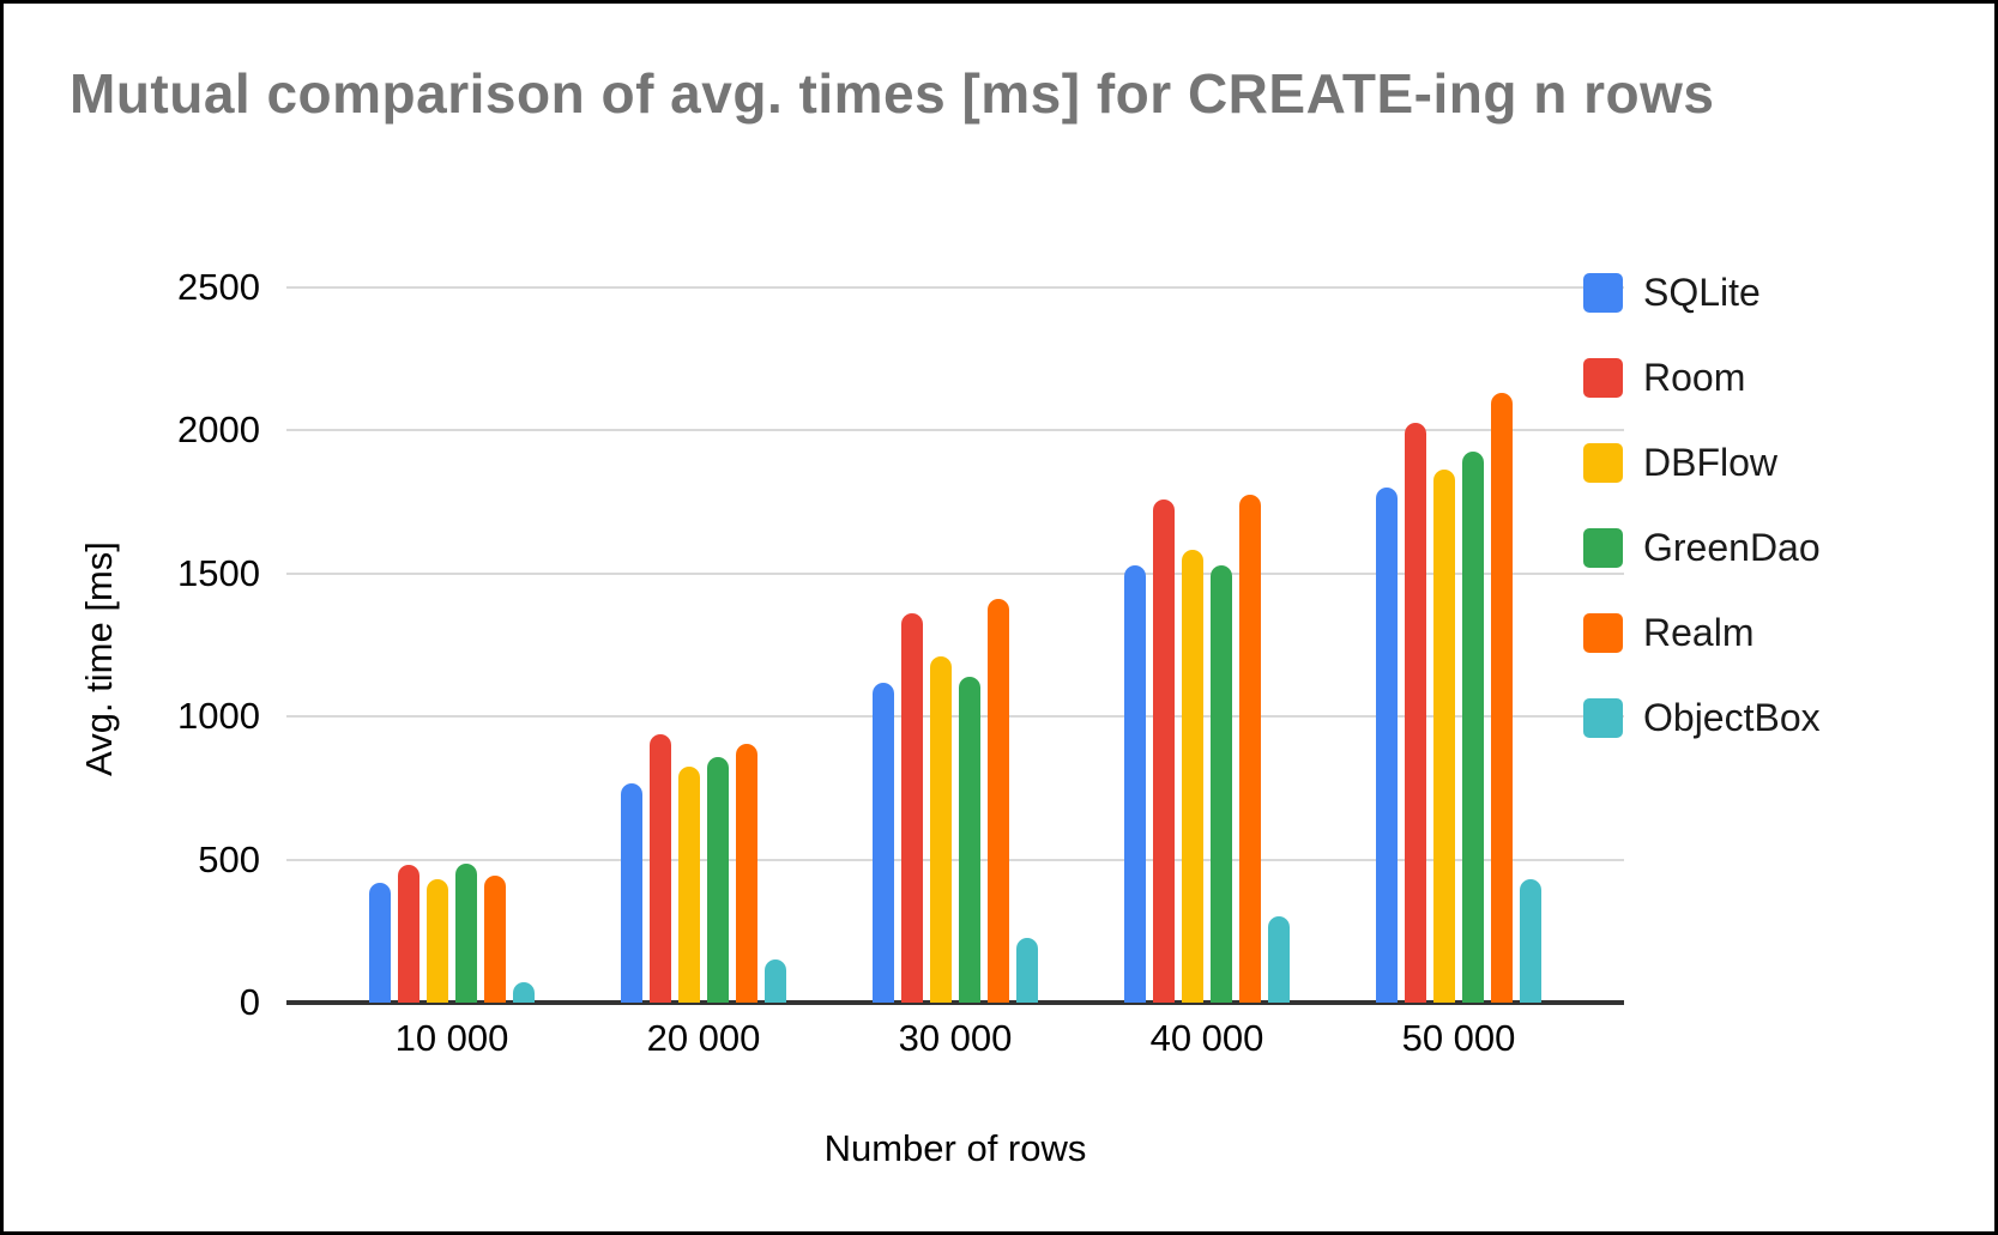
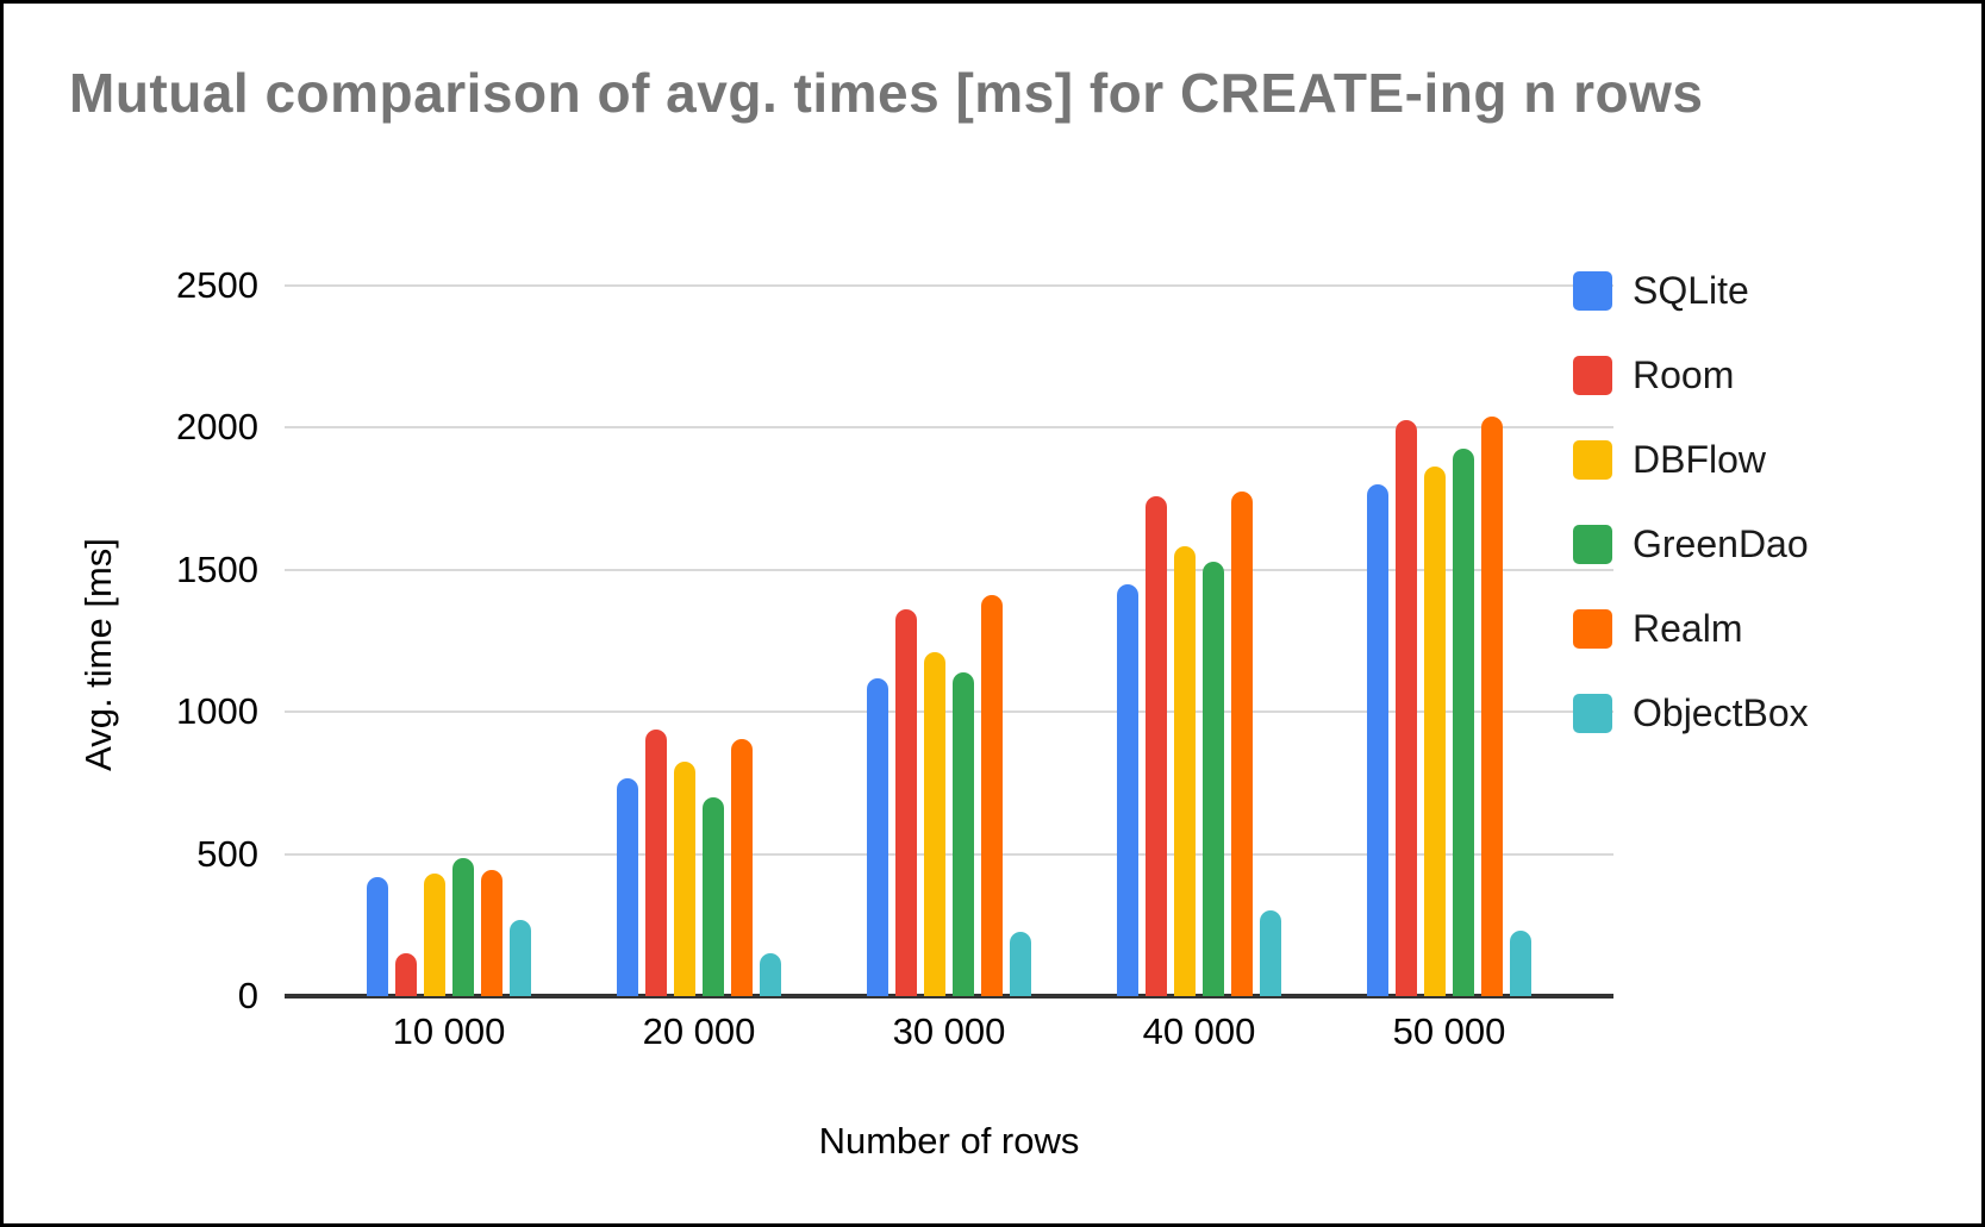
Room/10 000: 480 -> 150
ObjectBox/10 000: 70 -> 270
GreenDao/20 000: 860 -> 700
SQLite/40 000: 1530 -> 1450
Realm/50 000: 2130 -> 2040
ObjectBox/50 000: 430 -> 230
